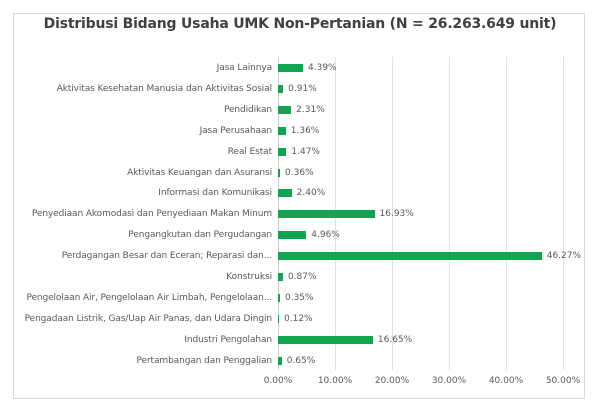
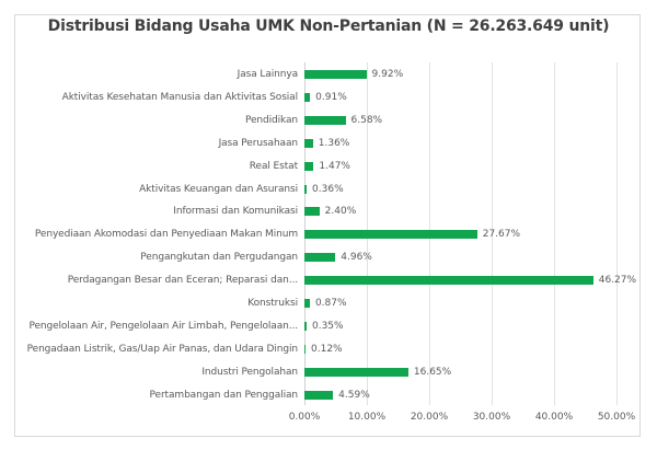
Jasa Lainnya: 4.39% -> 9.92%
Pendidikan: 2.31% -> 6.58%
Penyediaan Akomodasi dan Penyediaan Makan Minum: 16.93% -> 27.67%
Pertambangan dan Penggalian: 0.65% -> 4.59%
